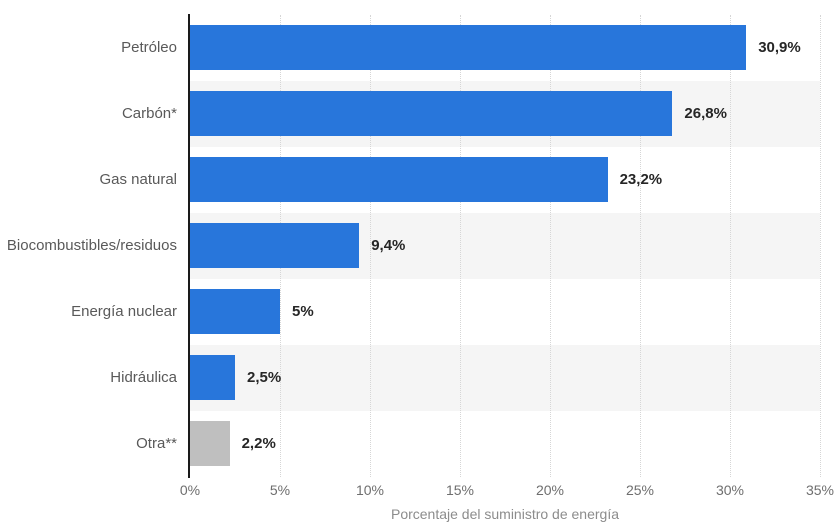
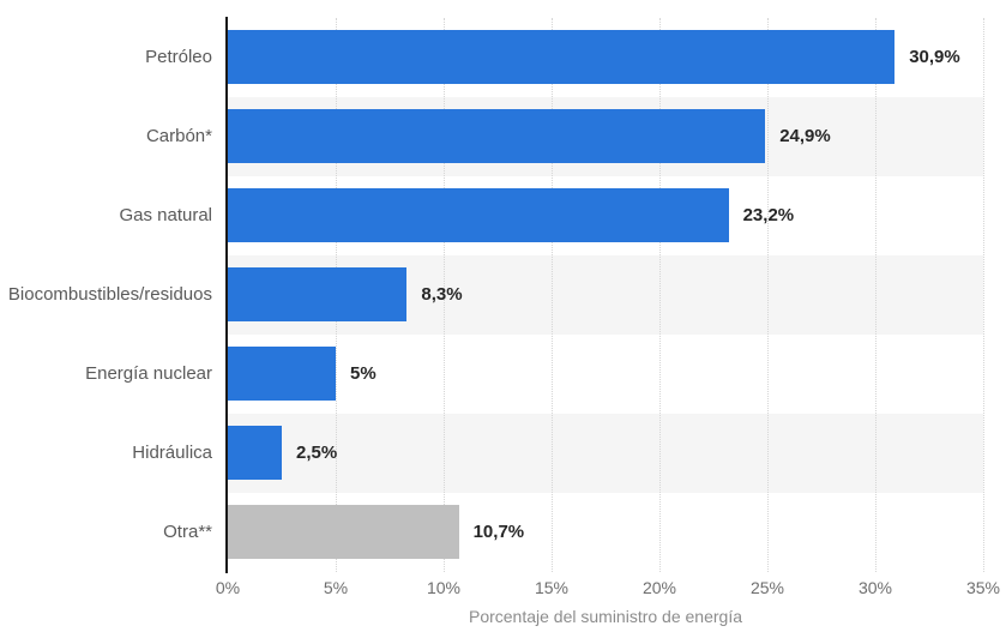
Carbón*: 26,8% -> 24,9%
Biocombustibles/residuos: 9,4% -> 8,3%
Otra**: 2,2% -> 10,7%
